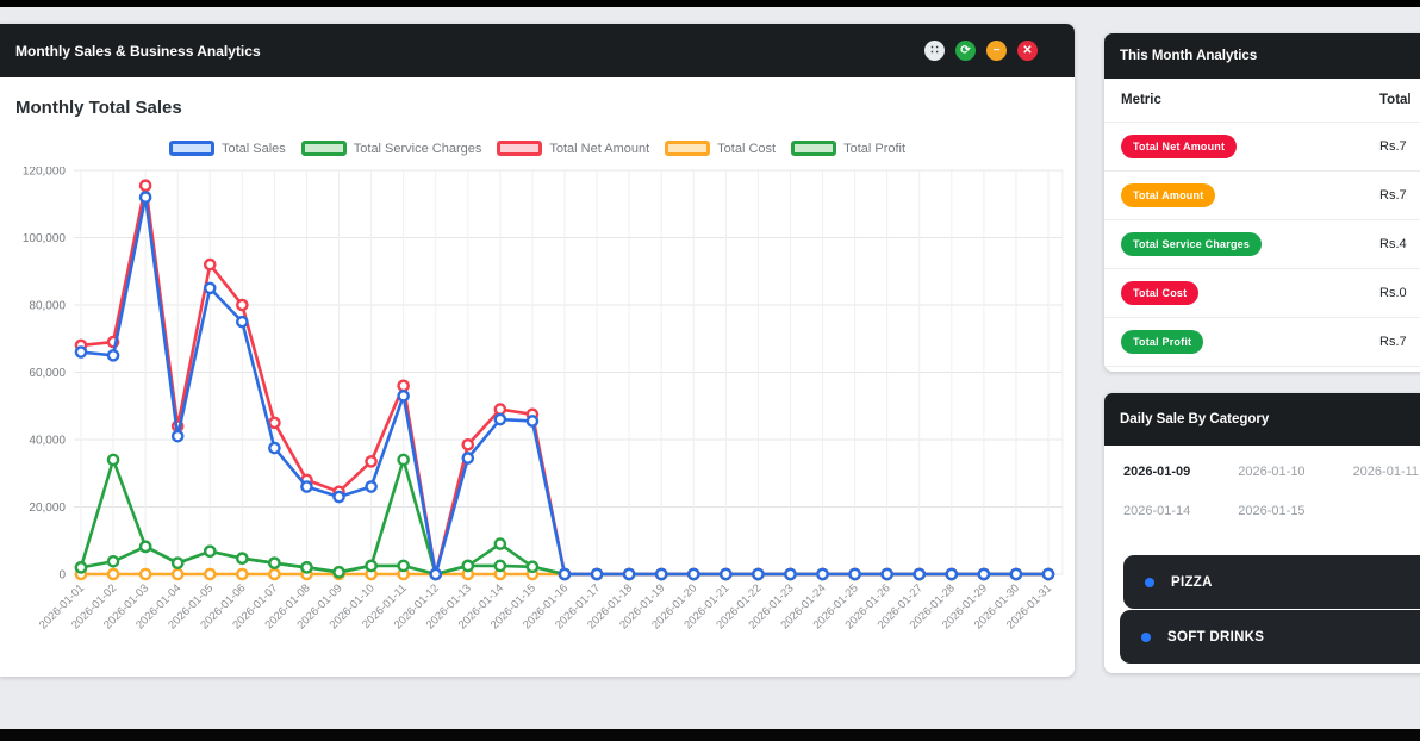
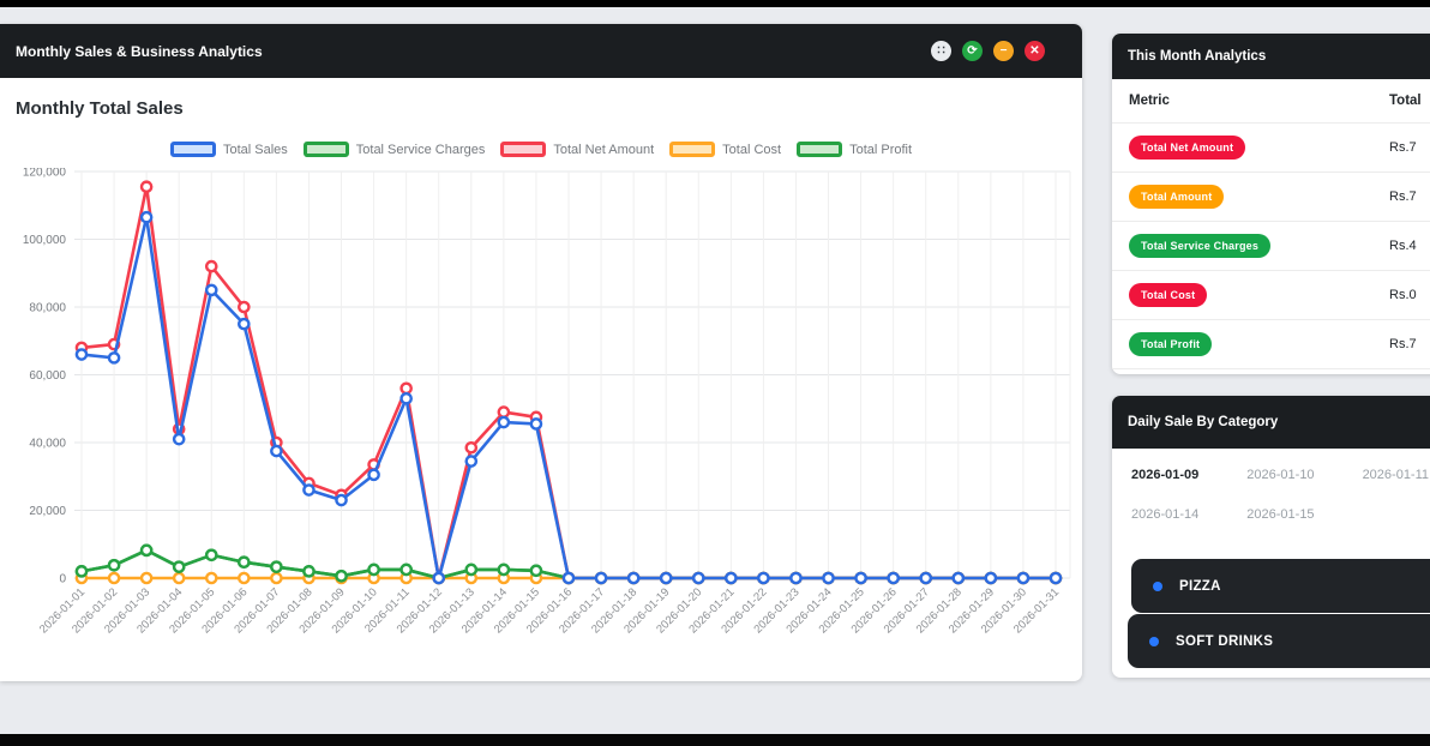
Total Profit/2026-01-02: 34000 -> 4000
Total Sales/2026-01-03: 112000 -> 106000
Total Net Amount/2026-01-07: 45000 -> 40000
Total Sales/2026-01-10: 26000 -> 30000
Total Profit/2026-01-11: 34000 -> 2000
Total Profit/2026-01-14: 9000 -> 2000
